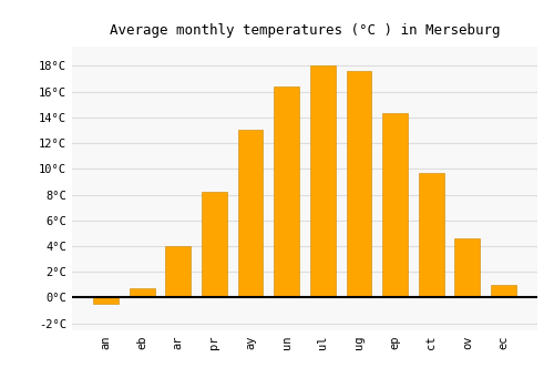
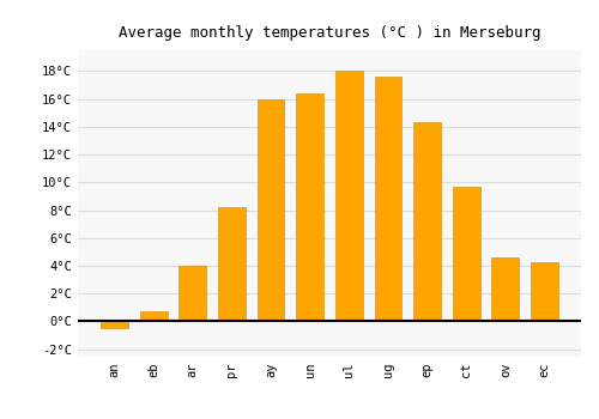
ay: 13.0°C -> 16.0°C
ec: 1.0°C -> 4.3°C
